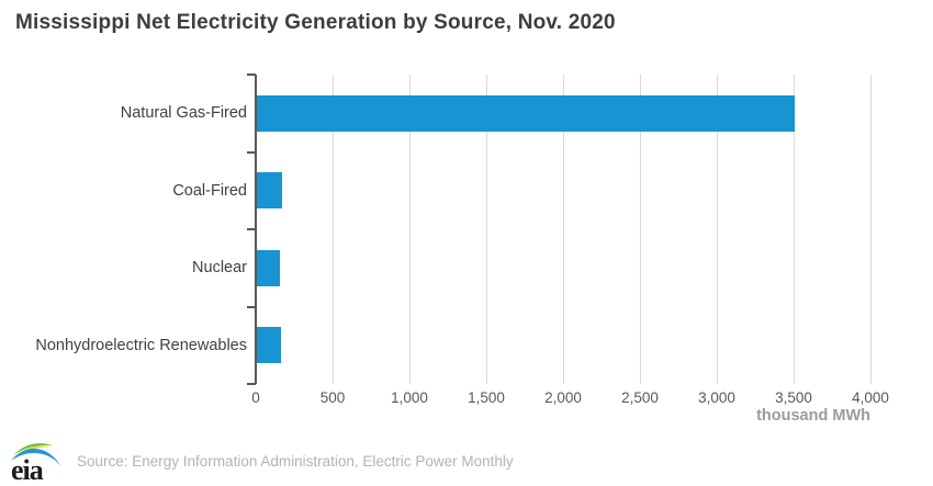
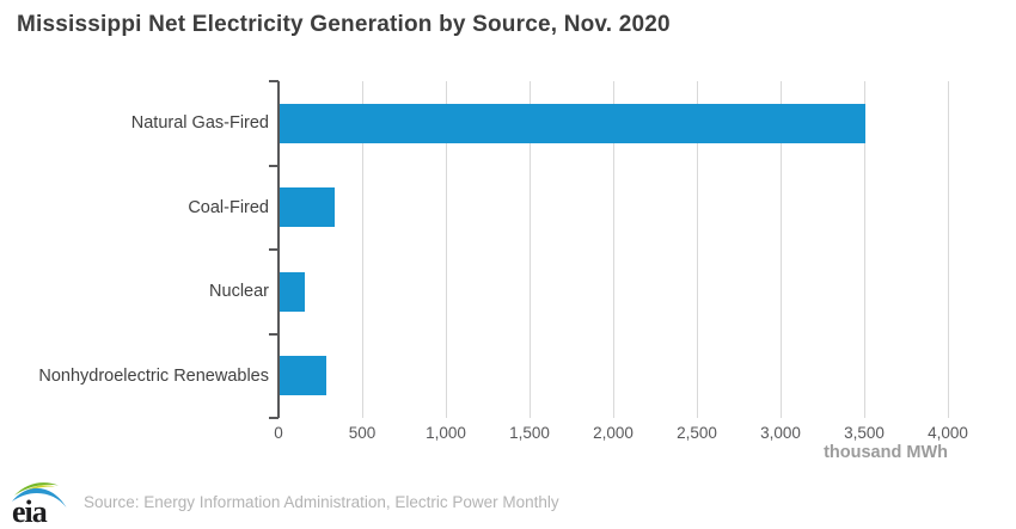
Coal-Fired: 160 -> 330
Nonhydroelectric Renewables: 160 -> 280
